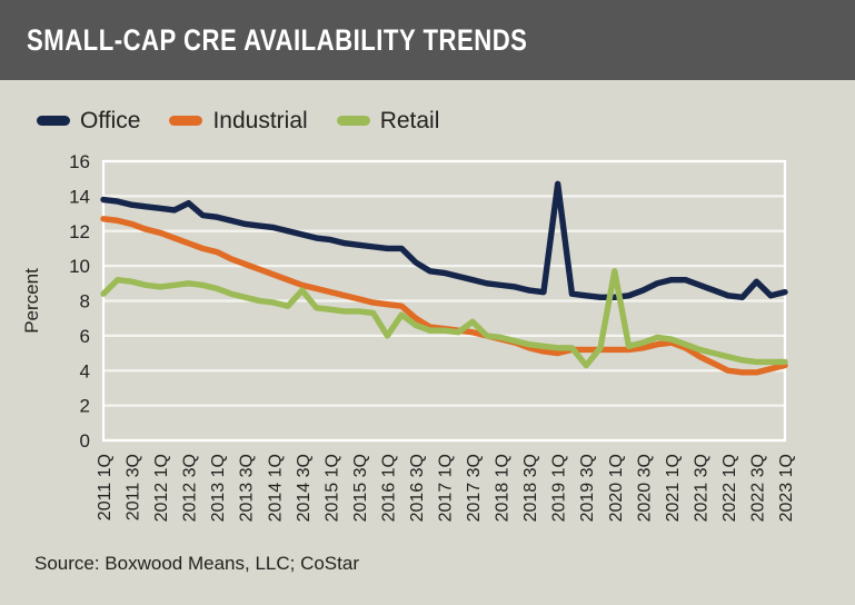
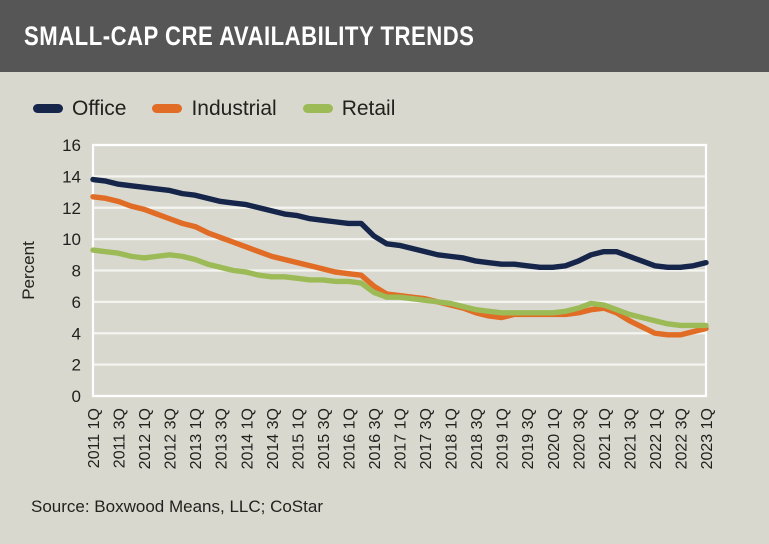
Retail/2011 1Q: 8.4 -> 9.3
Office/2012 3Q: 13.6 -> 13.1
Retail/2014 3Q: 8.6 -> 7.6
Retail/2016 1Q: 6.0 -> 7.3
Retail/2017 3Q: 6.8 -> 6.1
Office/2019 1Q: 14.7 -> 8.4
Retail/2019 3Q: 4.3 -> 5.3
Retail/2020 1Q: 9.7 -> 5.3
Office/2022 3Q: 9.1 -> 8.2
